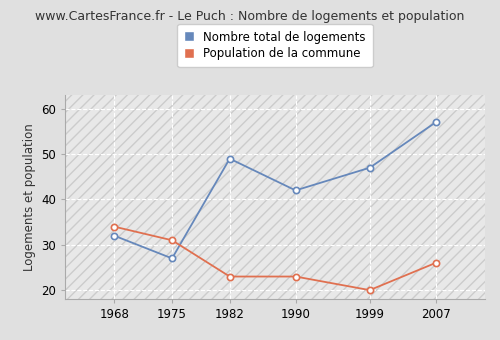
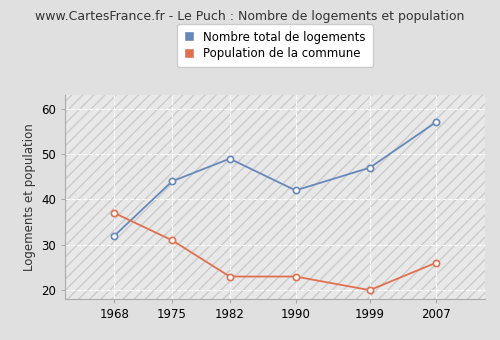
Population de la commune/1968: 34 -> 37
Nombre total de logements/1975: 27 -> 44
